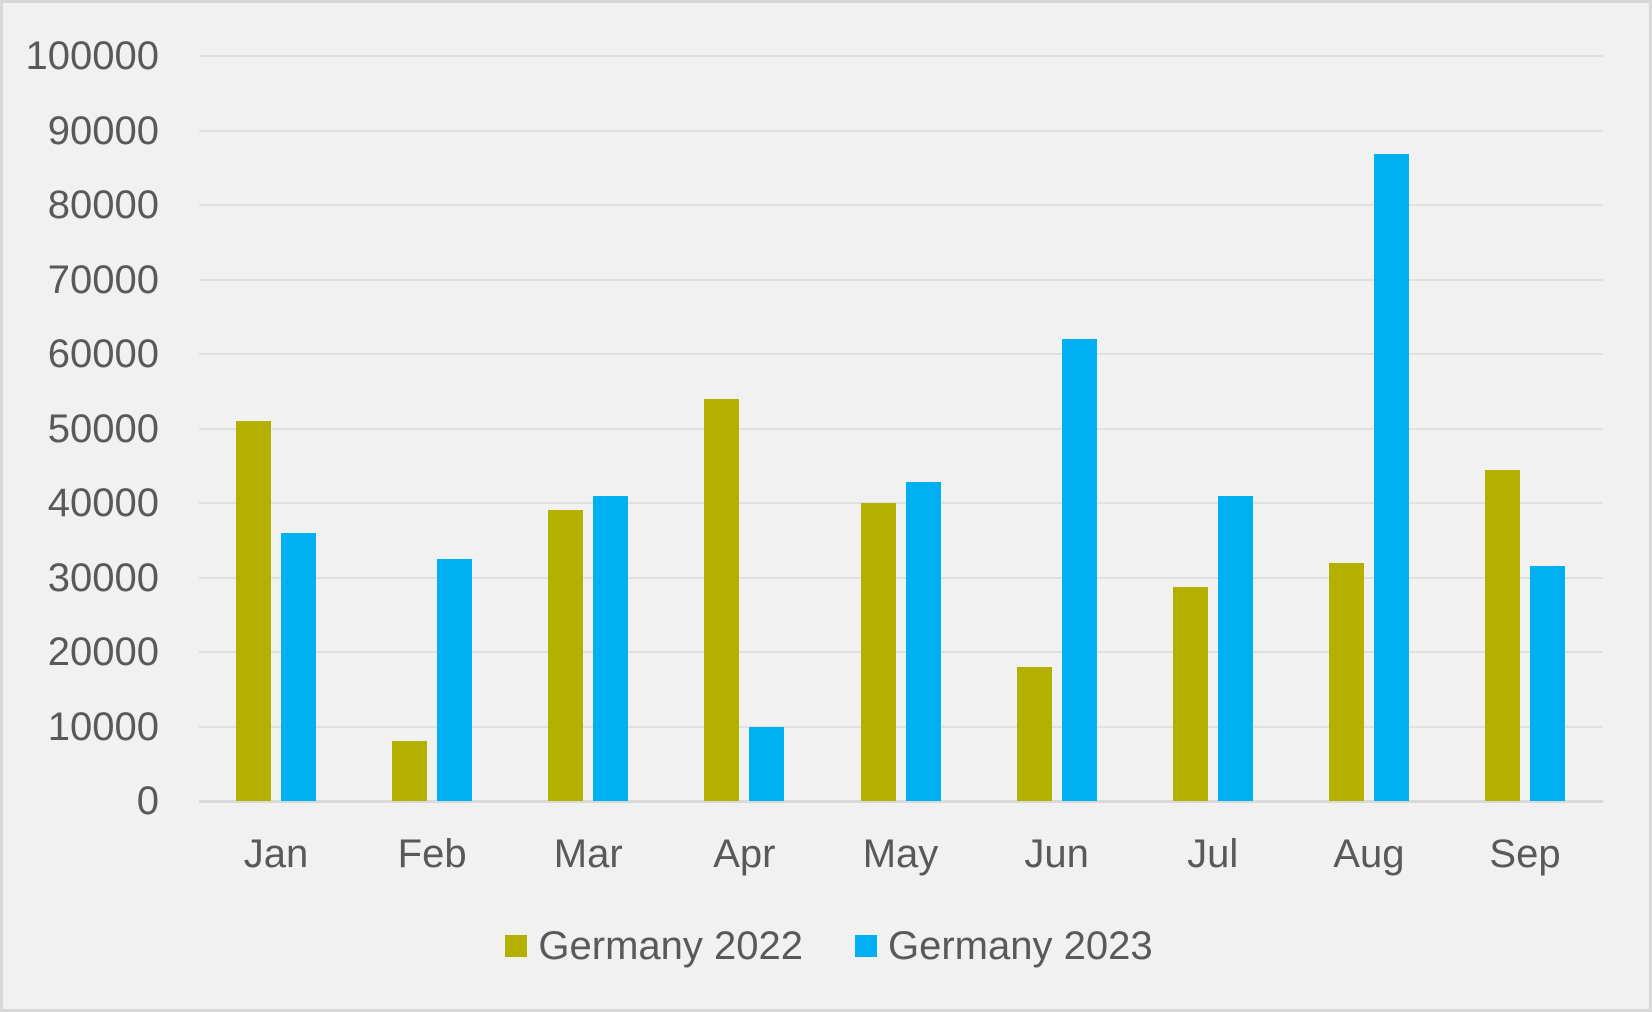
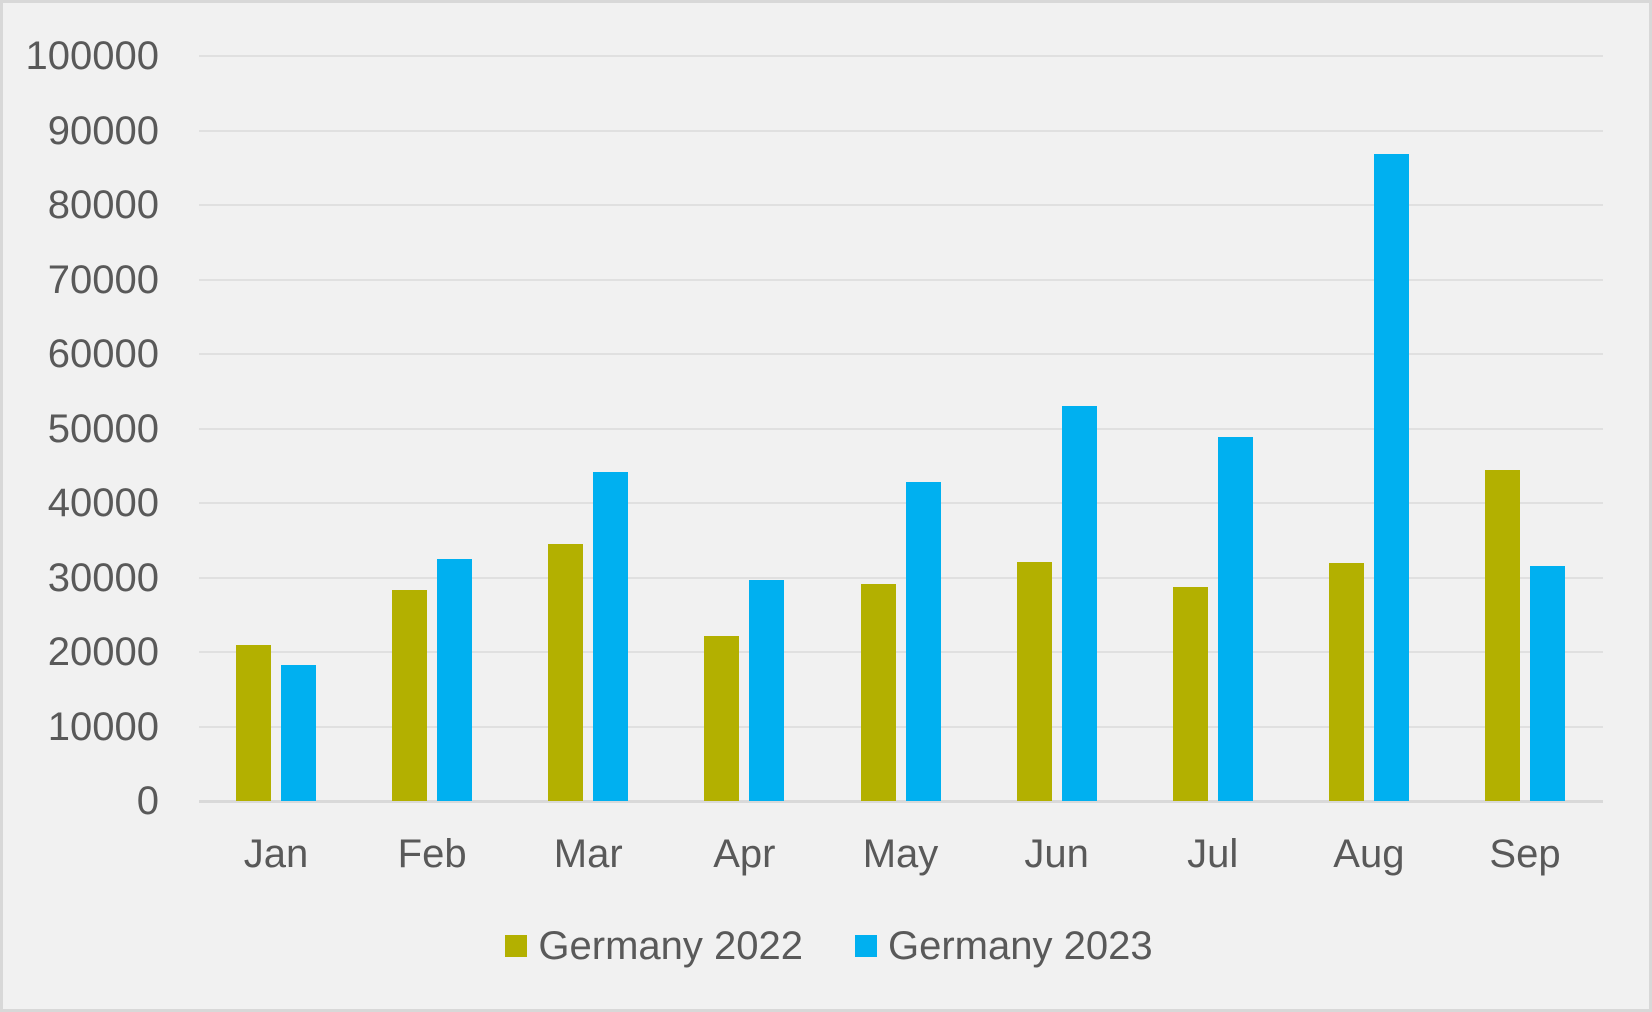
Germany 2022/Jan: 51000 -> 21000
Germany 2023/Jan: 36000 -> 18000
Germany 2022/Feb: 8000 -> 28000
Germany 2022/Mar: 39000 -> 34000
Germany 2023/Mar: 41000 -> 44000
Germany 2022/Apr: 54000 -> 22000
Germany 2023/Apr: 10000 -> 30000
Germany 2022/May: 40000 -> 29000
Germany 2022/Jun: 18000 -> 32000
Germany 2023/Jun: 62000 -> 53000
Germany 2023/Jul: 41000 -> 49000
